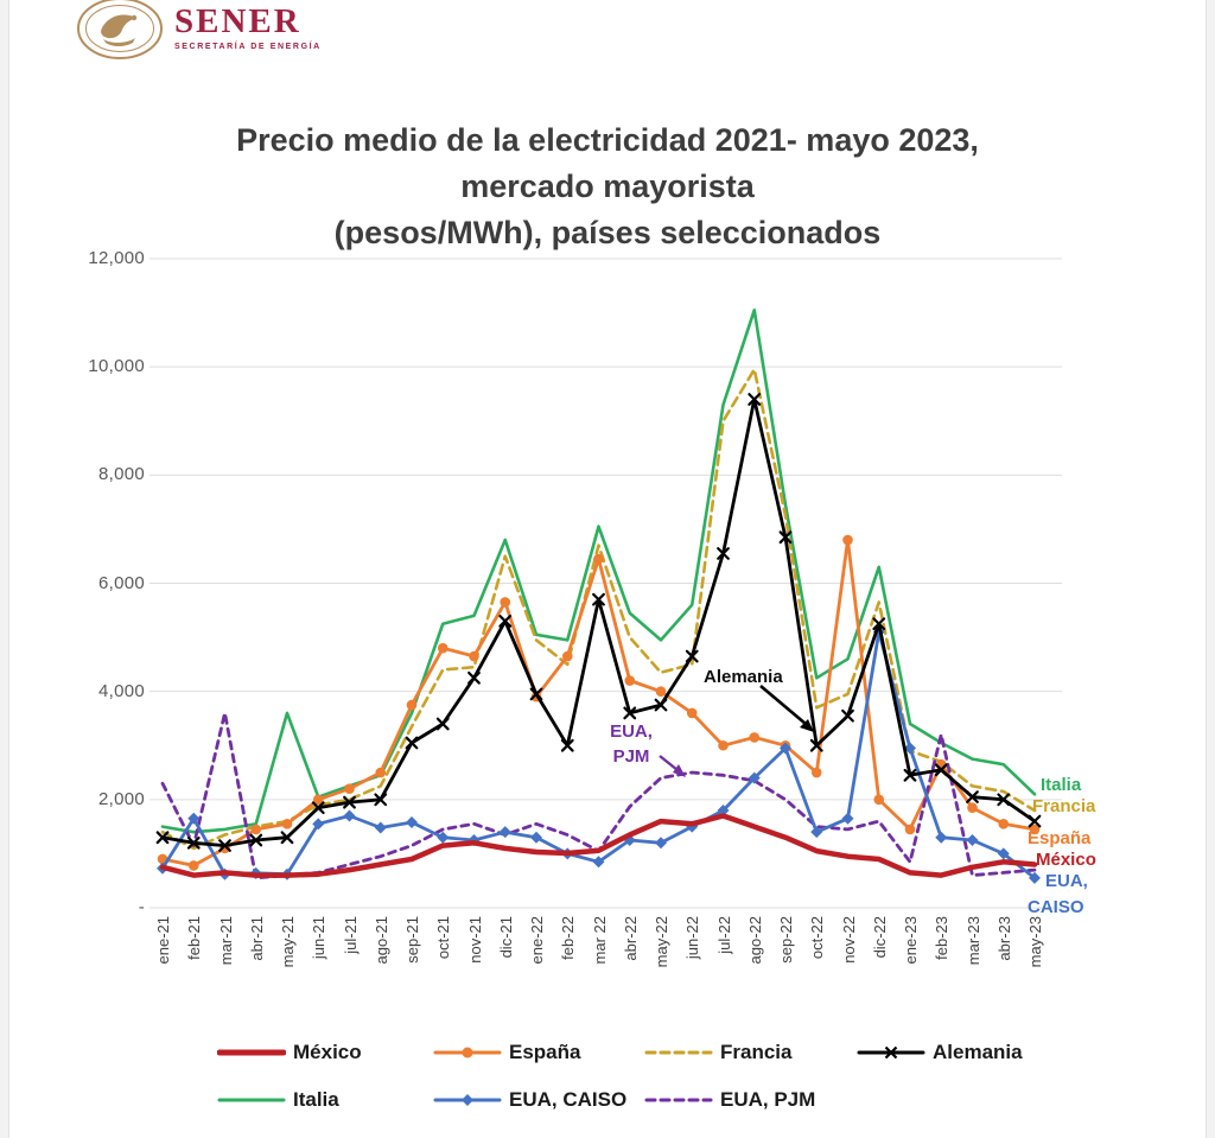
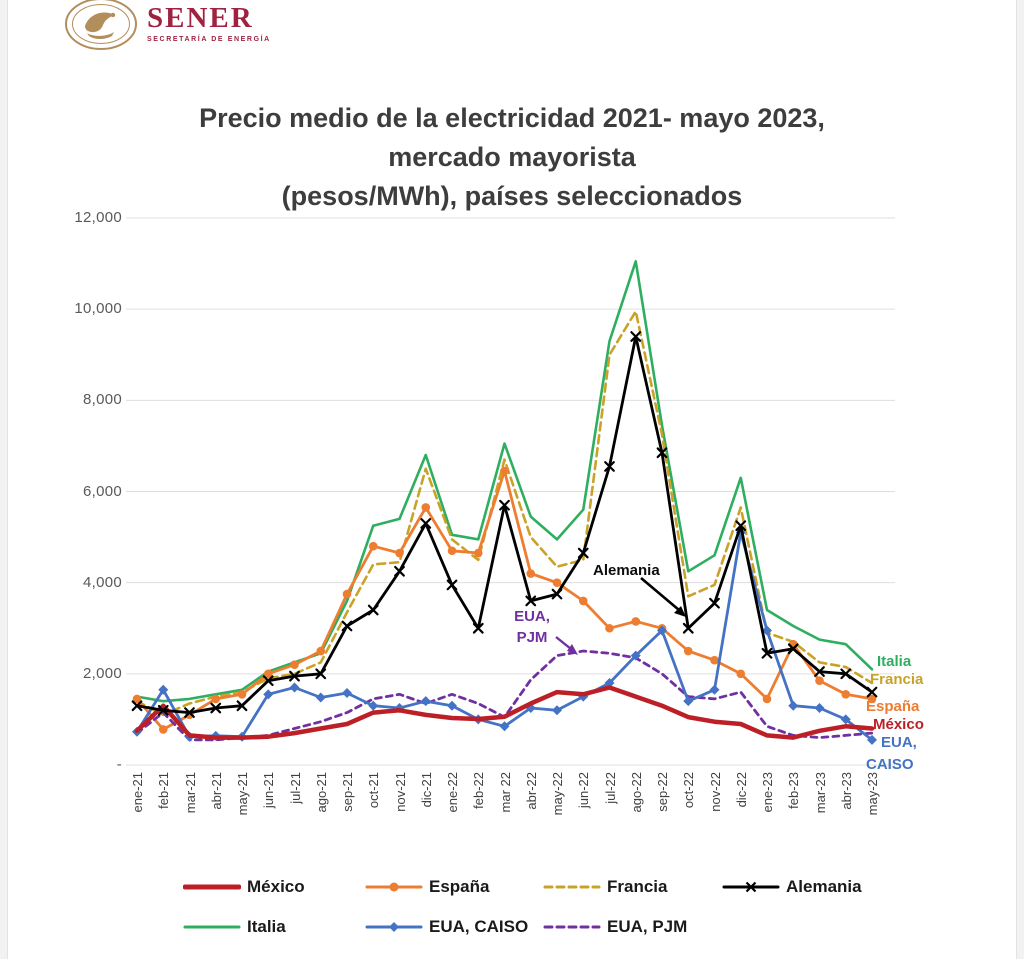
España/ene-21: 900 -> 1400
EUA, PJM/ene-21: 2300 -> 700
México/feb-21: 600 -> 1300
EUA, PJM/mar-21: 3600 -> 600
Italia/may-21: 3600 -> 1600
España/ene-22: 3900 -> 4700
España/nov-22: 6800 -> 2300
EUA, PJM/feb-23: 3200 -> 600
